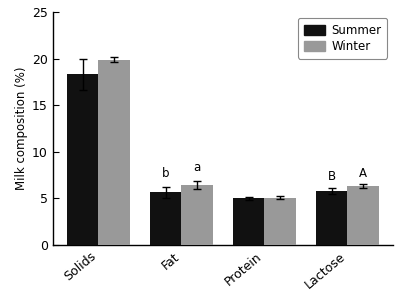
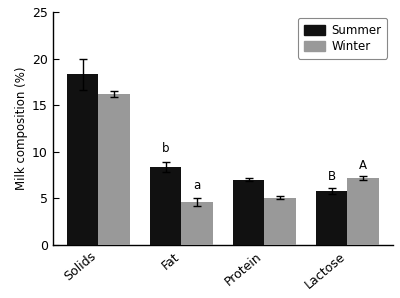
Winter/Solids: 19.9 -> 16.2
Summer/Fat: 5.7 -> 8.4
Winter/Fat: 6.5 -> 4.6
Summer/Protein: 5.0 -> 7.0
Winter/Lactose: 6.3 -> 7.2
